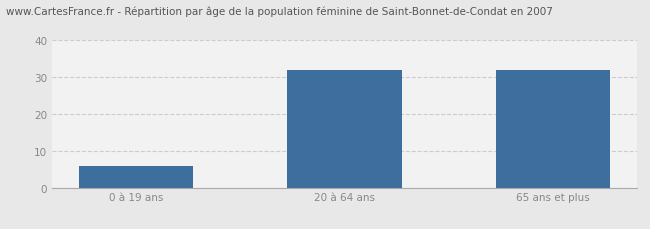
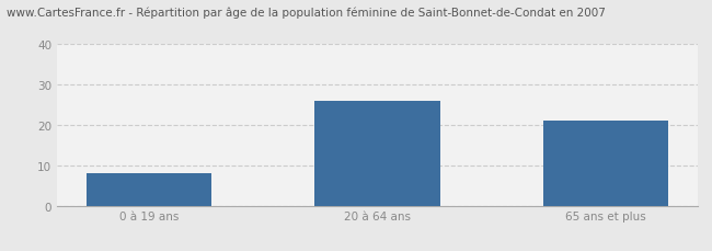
0 à 19 ans: 6 -> 8
20 à 64 ans: 32 -> 26
65 ans et plus: 32 -> 21
